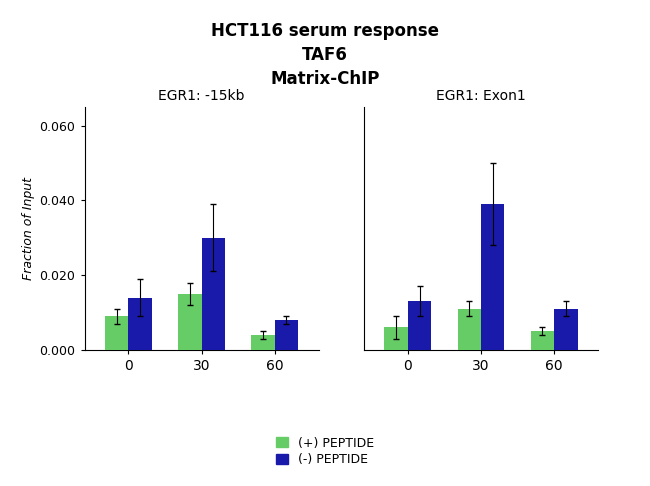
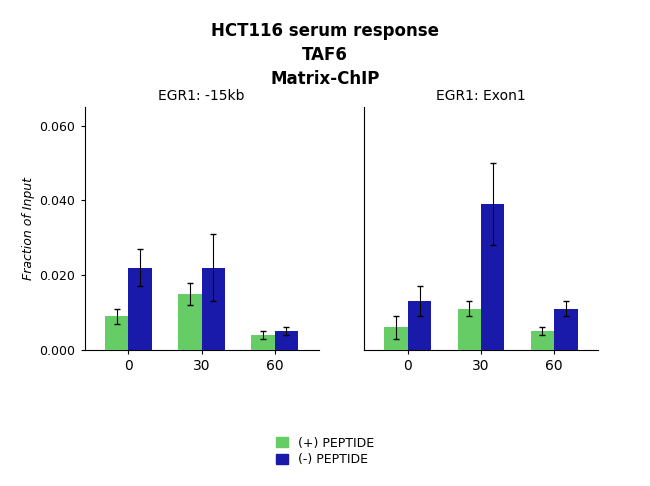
EGR1: -15kb/(-) PEPTIDE/0: 0.014 -> 0.022
EGR1: -15kb/(-) PEPTIDE/30: 0.030 -> 0.022
EGR1: -15kb/(-) PEPTIDE/60: 0.008 -> 0.005
